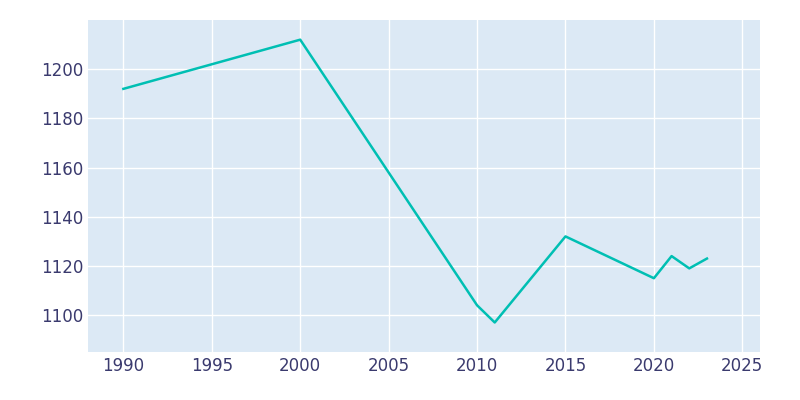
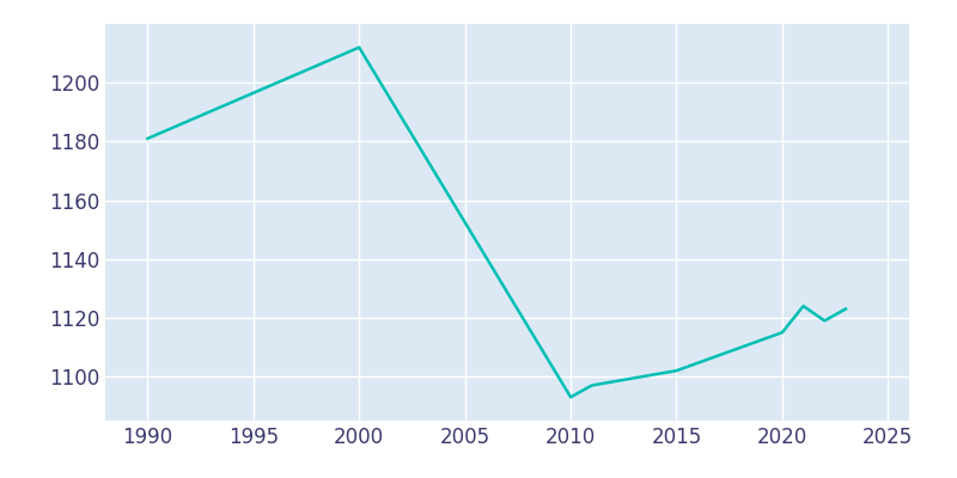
1990: 1192 -> 1181
2010: 1104 -> 1093
2015: 1132 -> 1102
